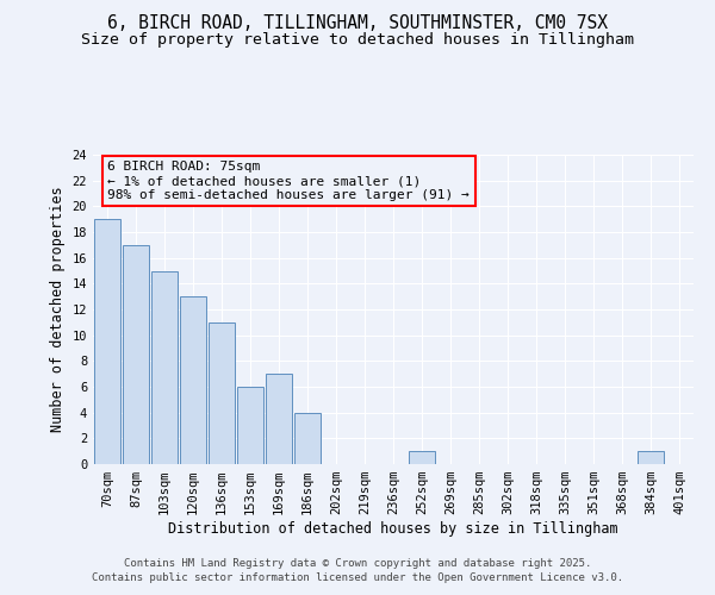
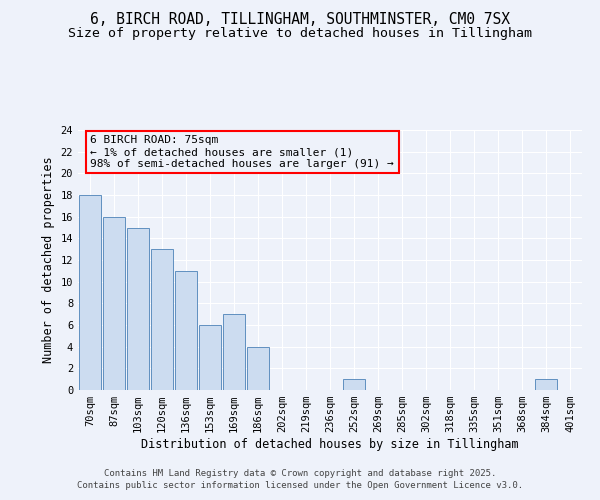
70sqm: 19 -> 18
87sqm: 17 -> 16
